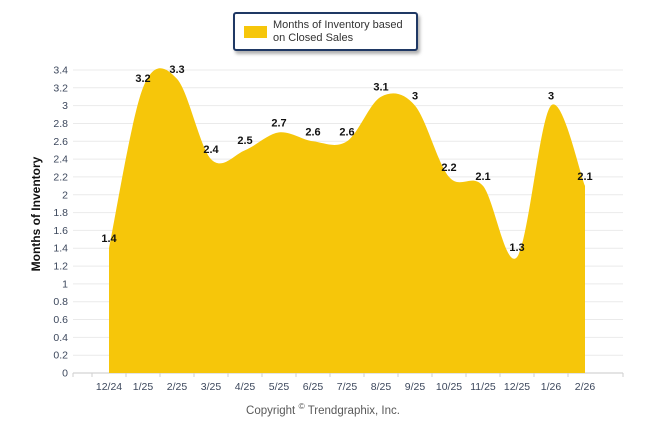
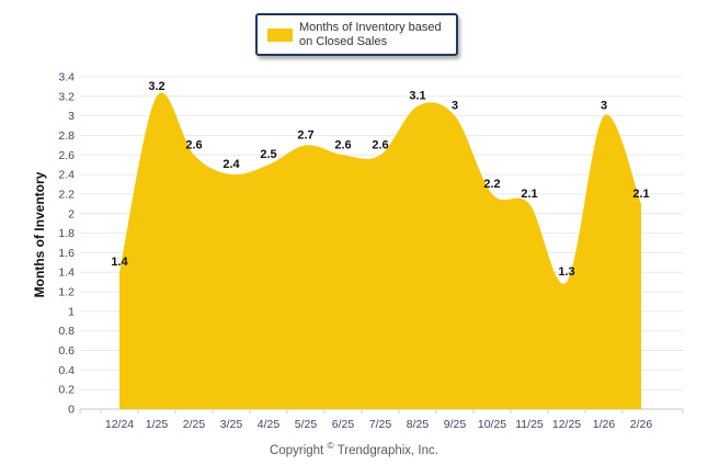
2/25: 3.3 -> 2.6
